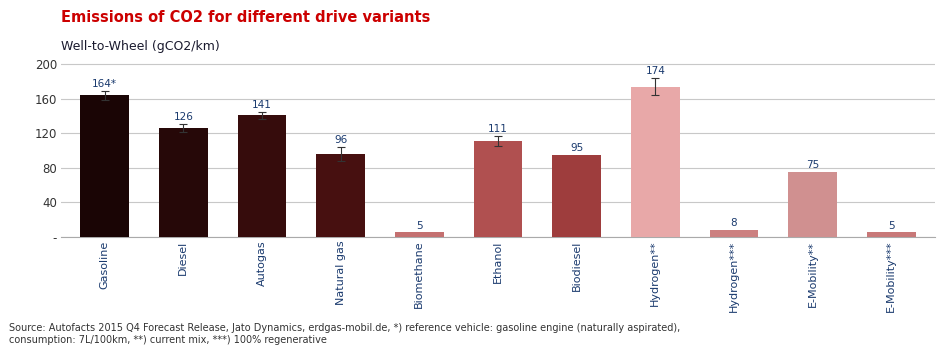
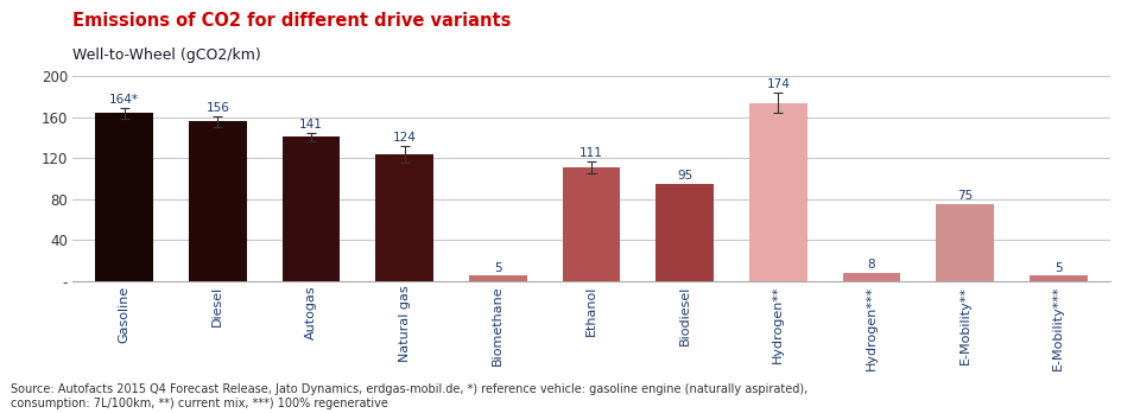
Diesel: 126 -> 156
Natural gas: 96 -> 124
